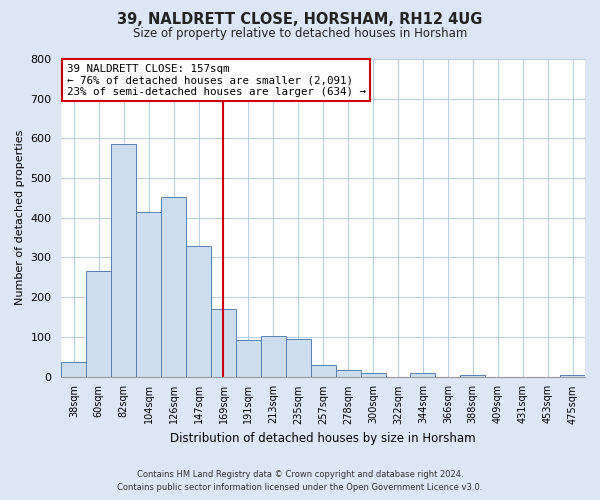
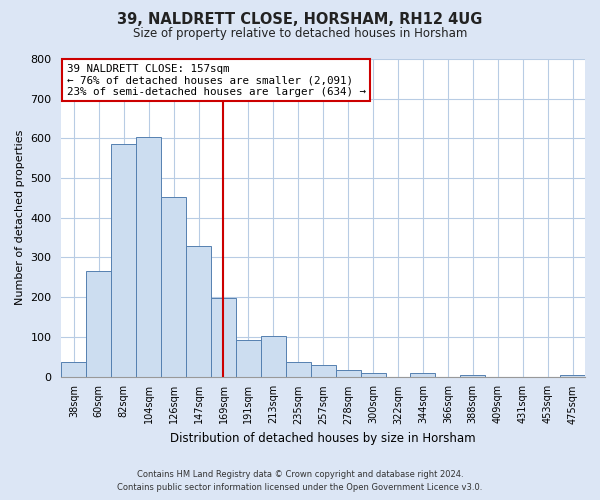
104sqm: 415 -> 603
169sqm: 170 -> 197
235sqm: 95 -> 37
